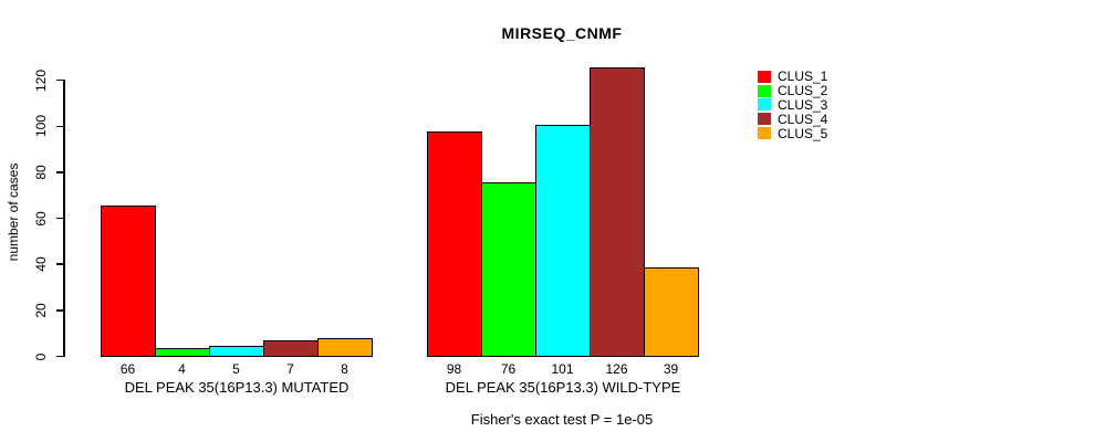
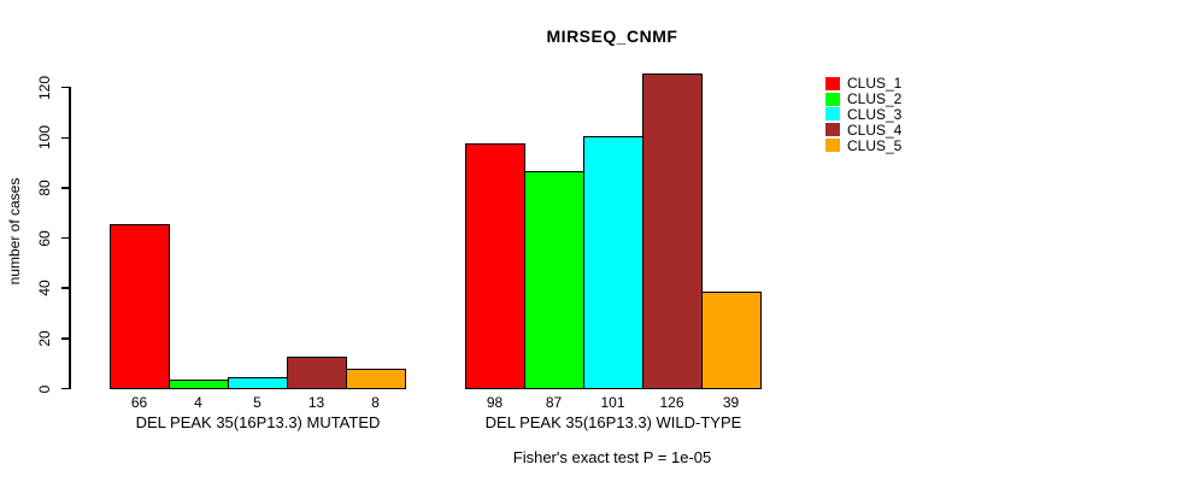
CLUS_4/DEL PEAK 35(16P13.3) MUTATED: 7 -> 13
CLUS_2/DEL PEAK 35(16P13.3) WILD-TYPE: 76 -> 87
